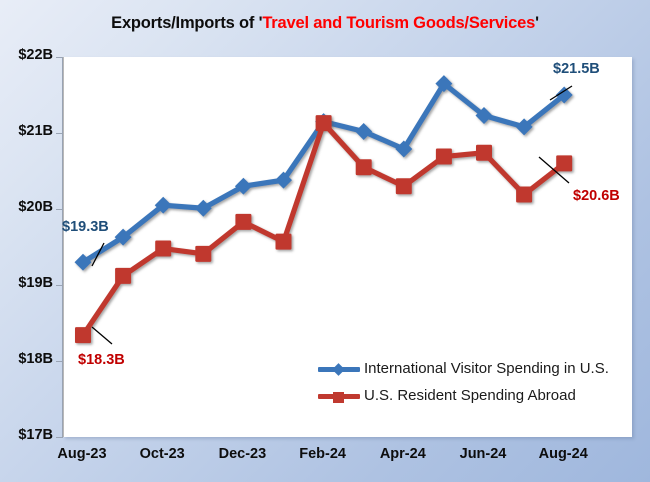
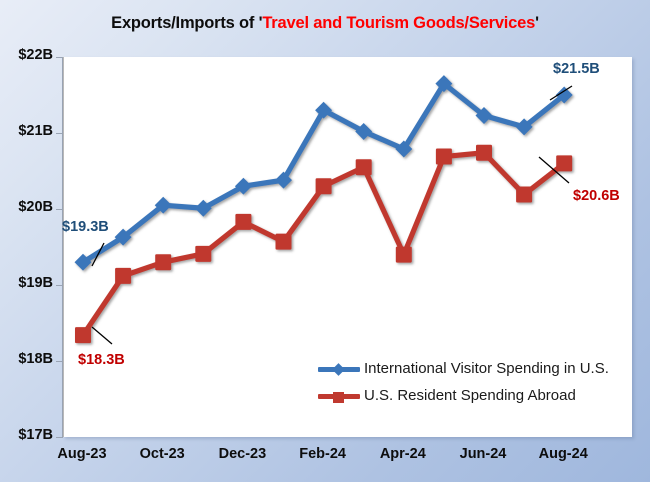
U.S. Resident Spending Abroad/Oct-23: $19.5B -> $19.3B
International Visitor Spending in U.S./Feb-24: $21.1B -> $21.3B
U.S. Resident Spending Abroad/Feb-24: $21.1B -> $20.3B
U.S. Resident Spending Abroad/Apr-24: $20.3B -> $19.4B
